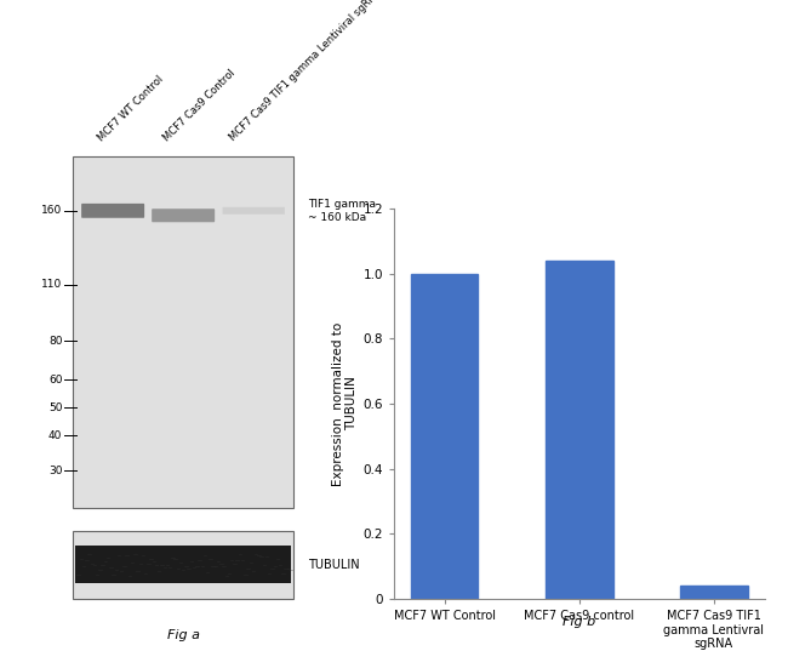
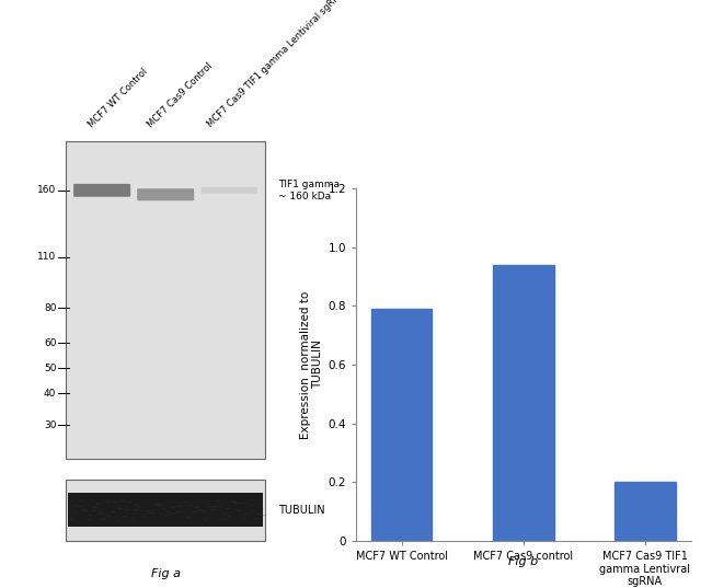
MCF7 WT Control: 1.00 -> 0.79
MCF7 Cas9 control: 1.04 -> 0.94
MCF7 Cas9 TIF1 gamma Lentivral sgRNA: 0.04 -> 0.20
